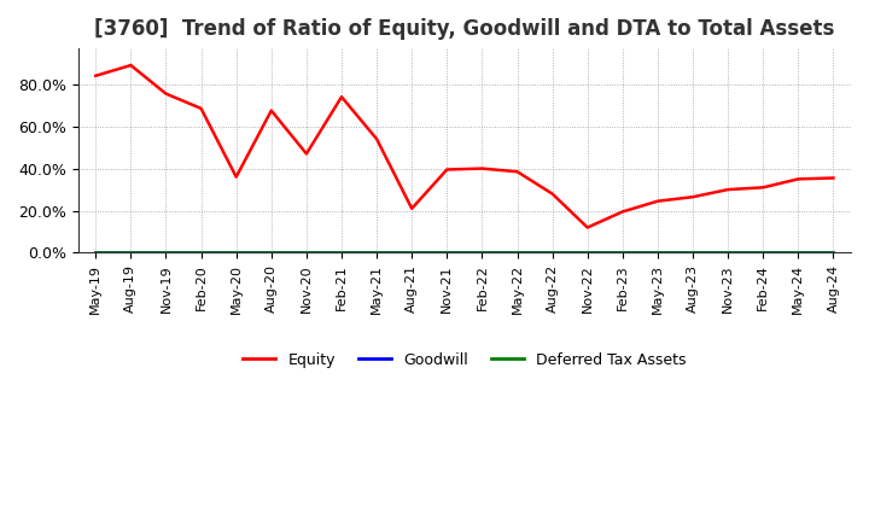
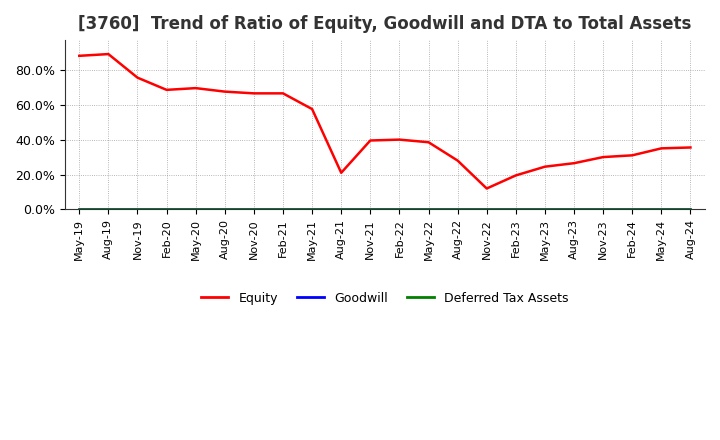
Equity/May-19: 84% -> 88%
Equity/May-20: 36% -> 69%
Equity/Nov-20: 47% -> 67%
Equity/Feb-21: 74% -> 67%
Equity/May-21: 54% -> 57%
